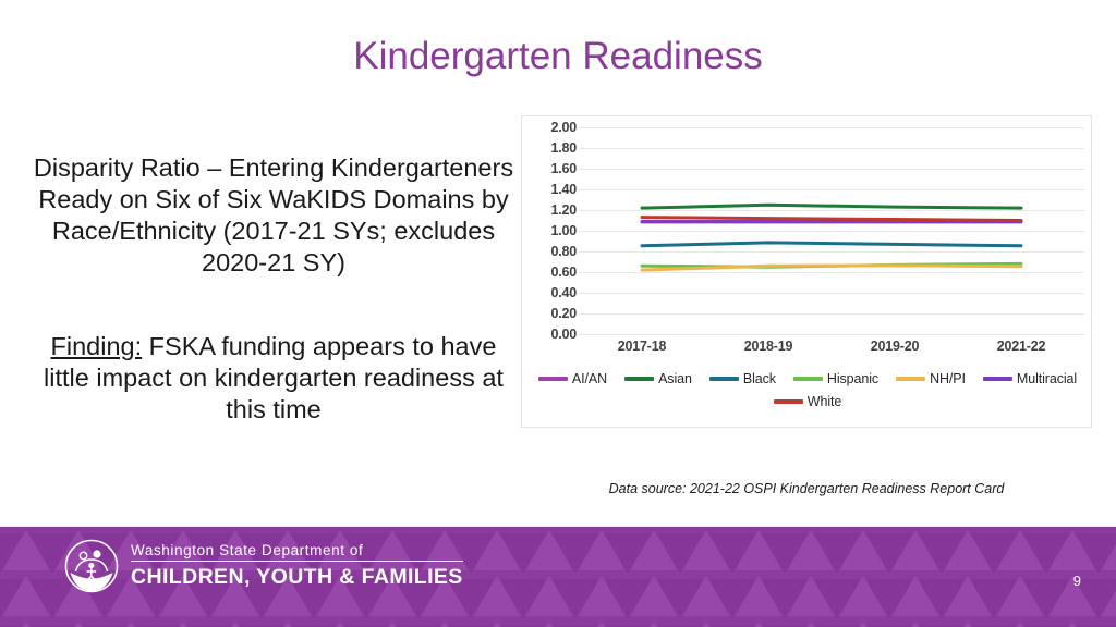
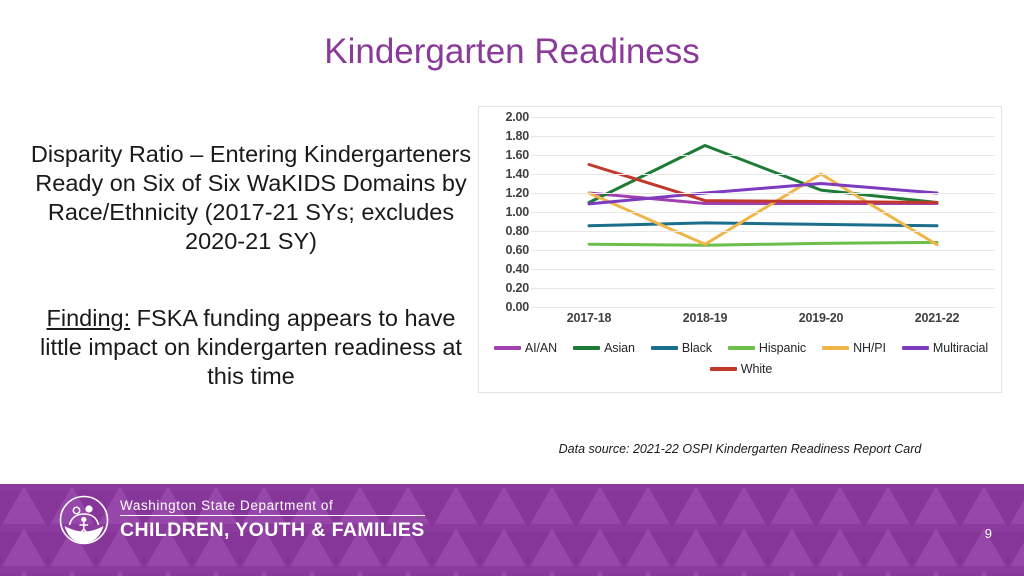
AI/AN/2017-18: 1.1 -> 1.2
Asian/2017-18: 1.2 -> 1.1
NH/PI/2017-18: 0.6 -> 1.2
White/2017-18: 1.1 -> 1.5
Asian/2018-19: 1.2 -> 1.7
Multiracial/2018-19: 1.1 -> 1.2
NH/PI/2019-20: 0.7 -> 1.4
Multiracial/2019-20: 1.1 -> 1.3
Asian/2021-22: 1.2 -> 1.1
Multiracial/2021-22: 1.1 -> 1.2
